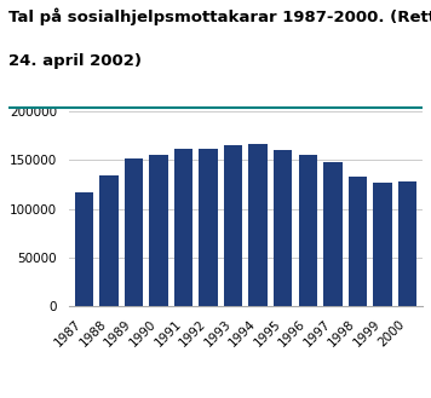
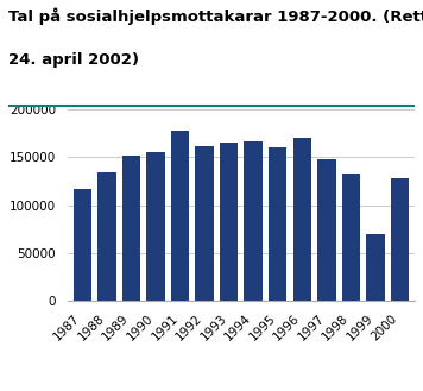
1991: 162000 -> 178000
1996: 155000 -> 170000
1999: 127000 -> 70000
